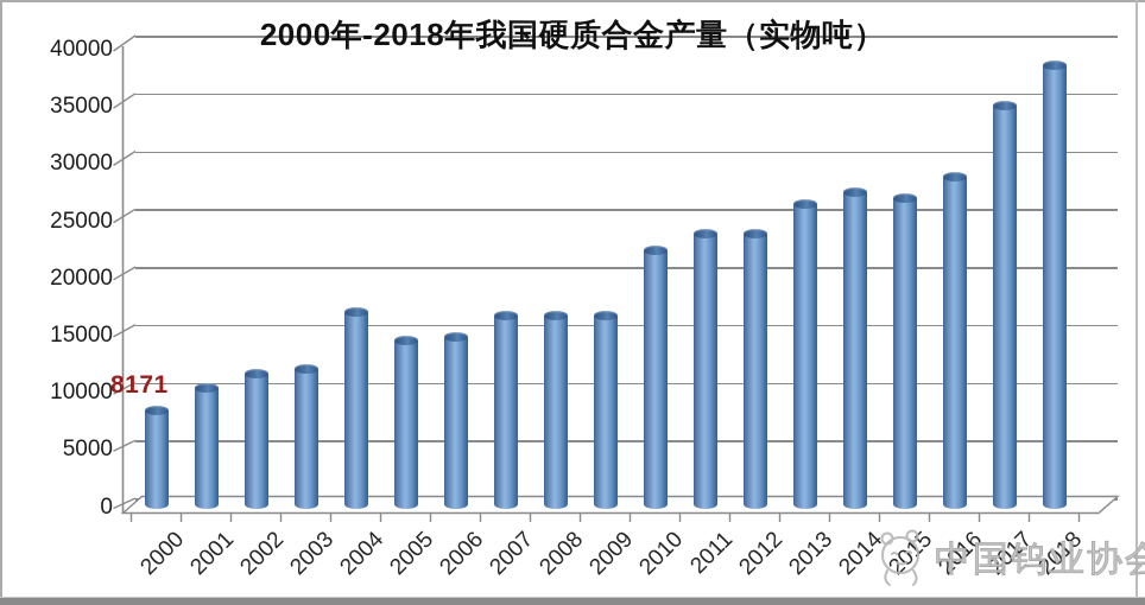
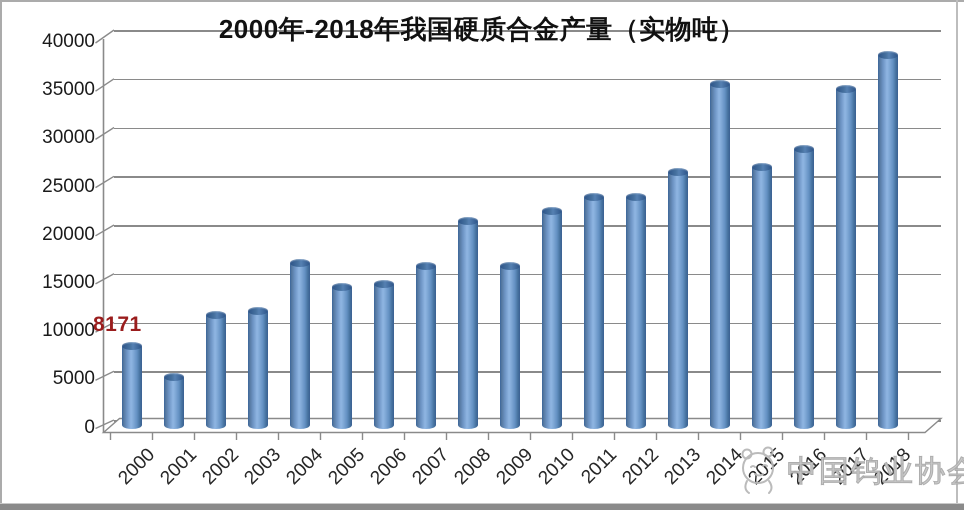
2001: 10000 -> 5000
2008: 16000 -> 21000
2014: 27000 -> 35000
